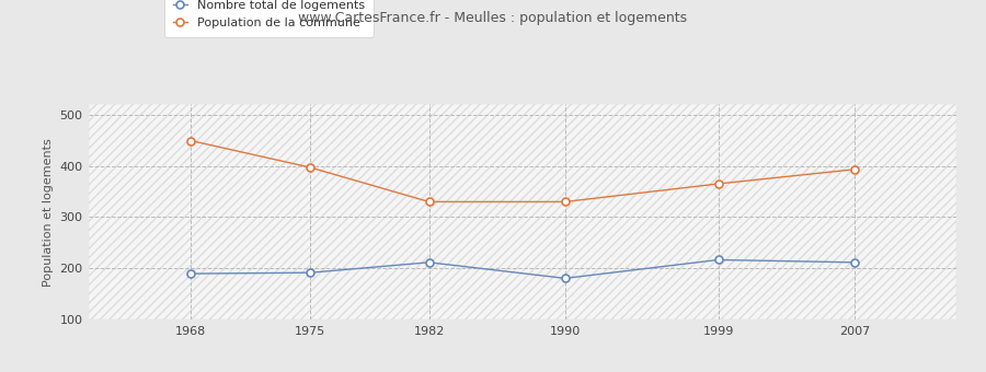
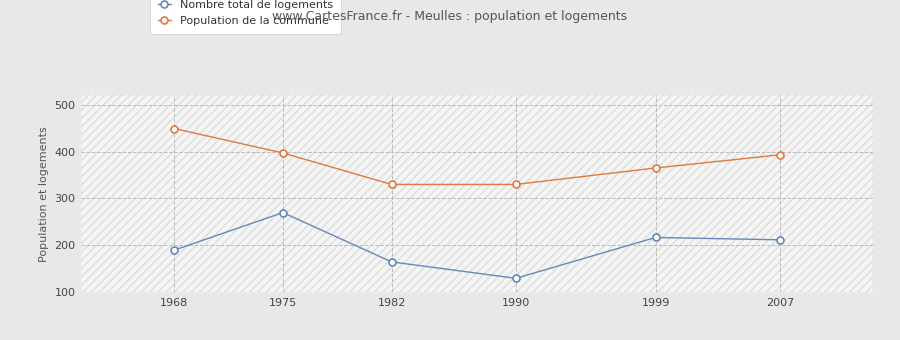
Nombre total de logements/1975: 192 -> 270
Nombre total de logements/1982: 212 -> 165
Nombre total de logements/1990: 181 -> 130
